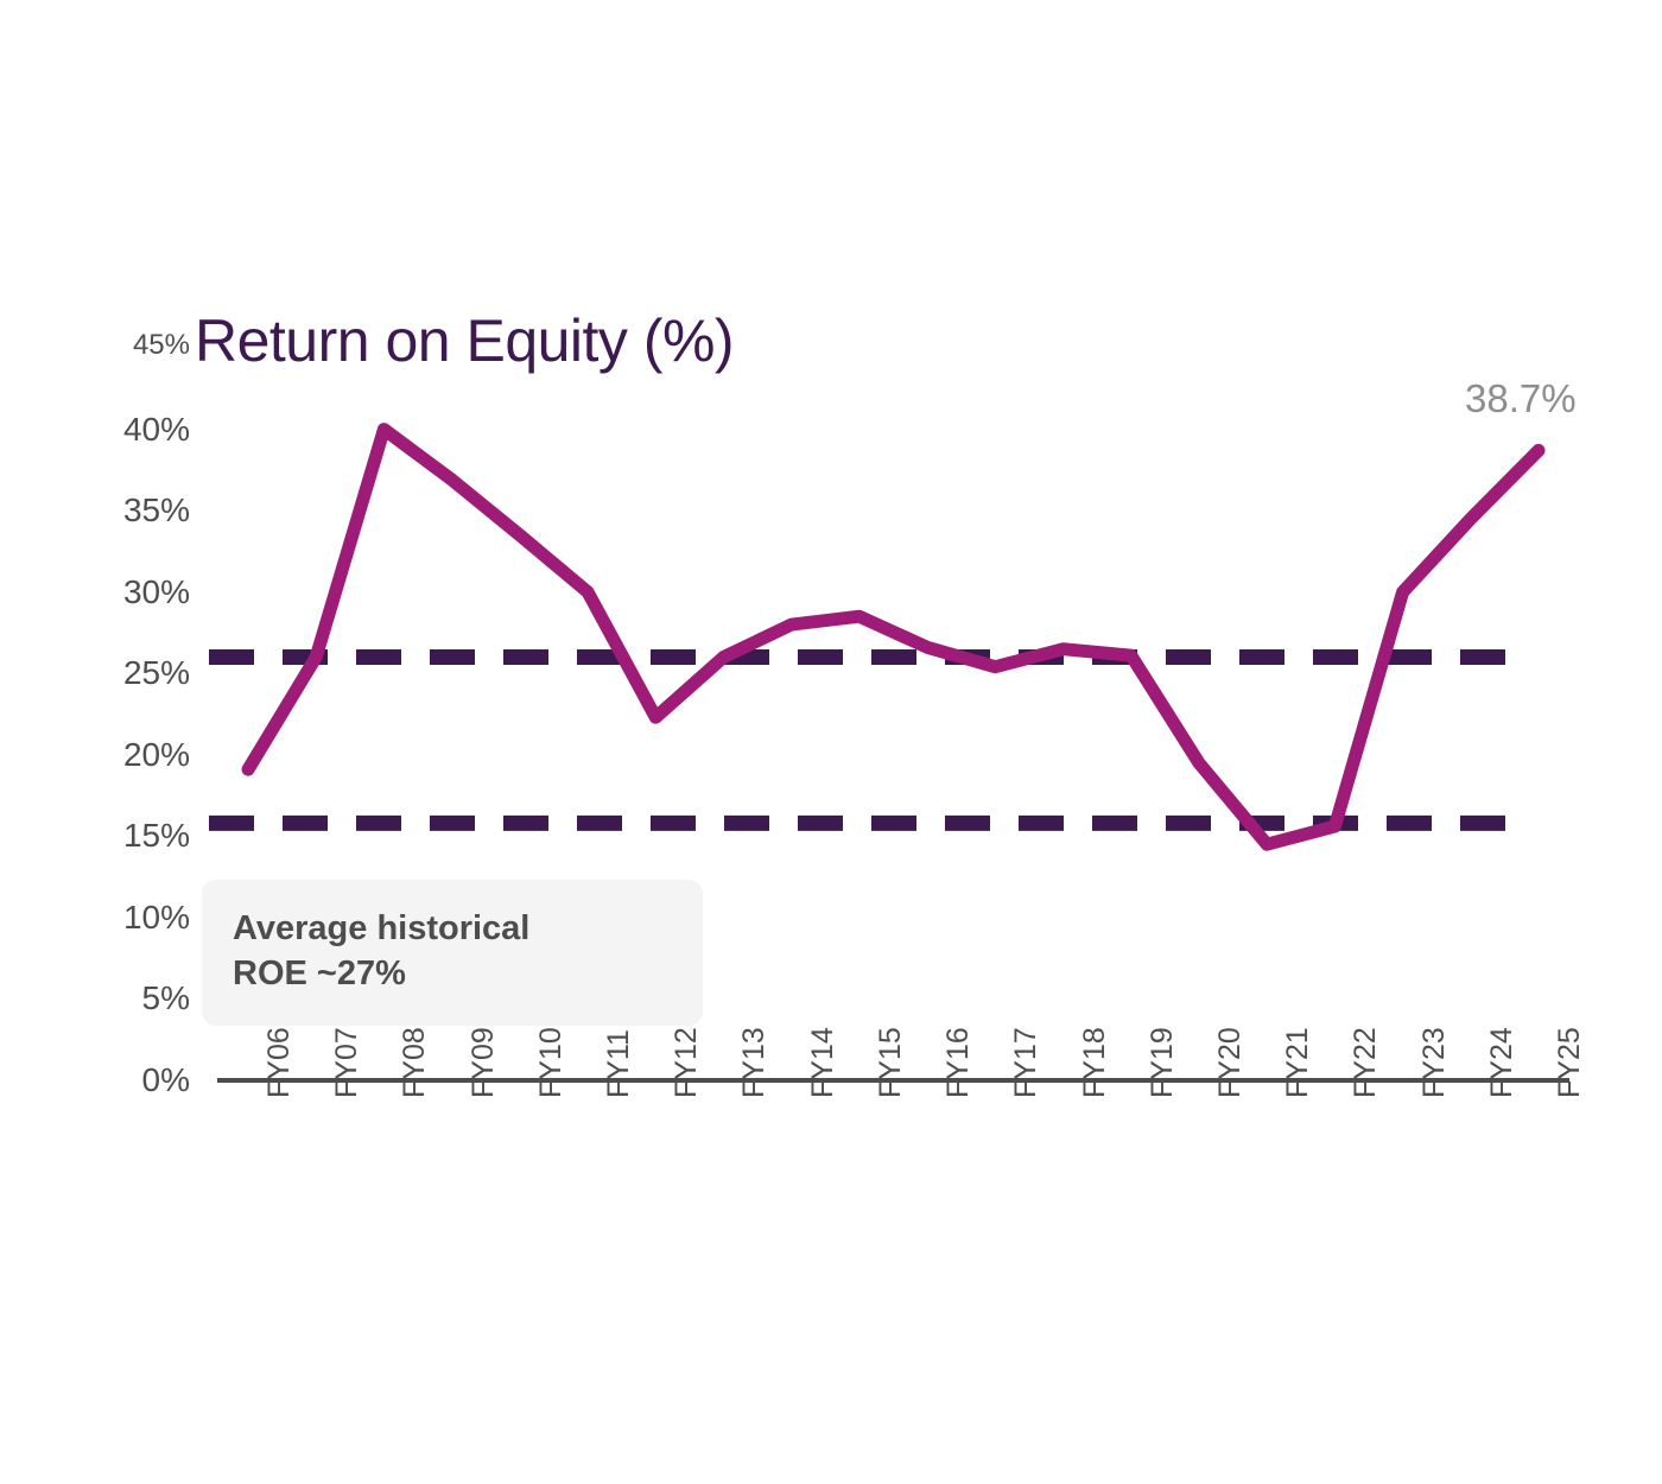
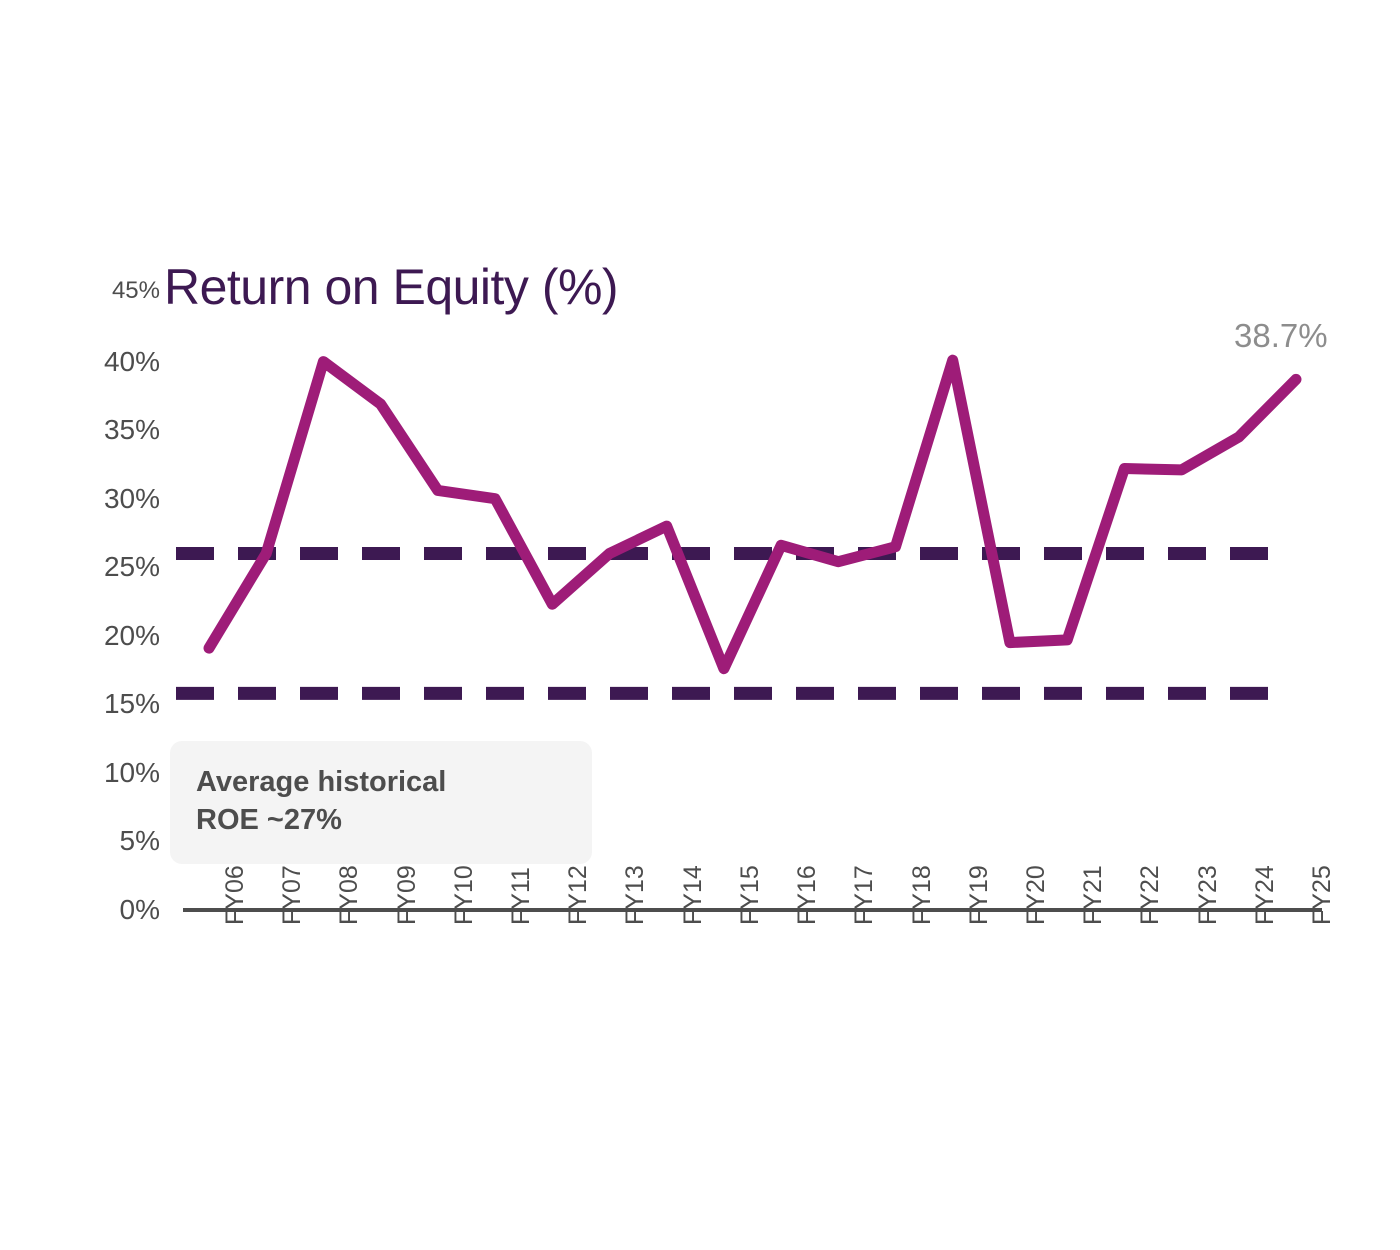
FY10: 33.5% -> 30.6%
FY15: 28.5% -> 17.6%
FY19: 26.1% -> 40.1%
FY21: 14.5% -> 19.7%
FY22: 15.6% -> 32.2%
FY23: 30.0% -> 32.1%
